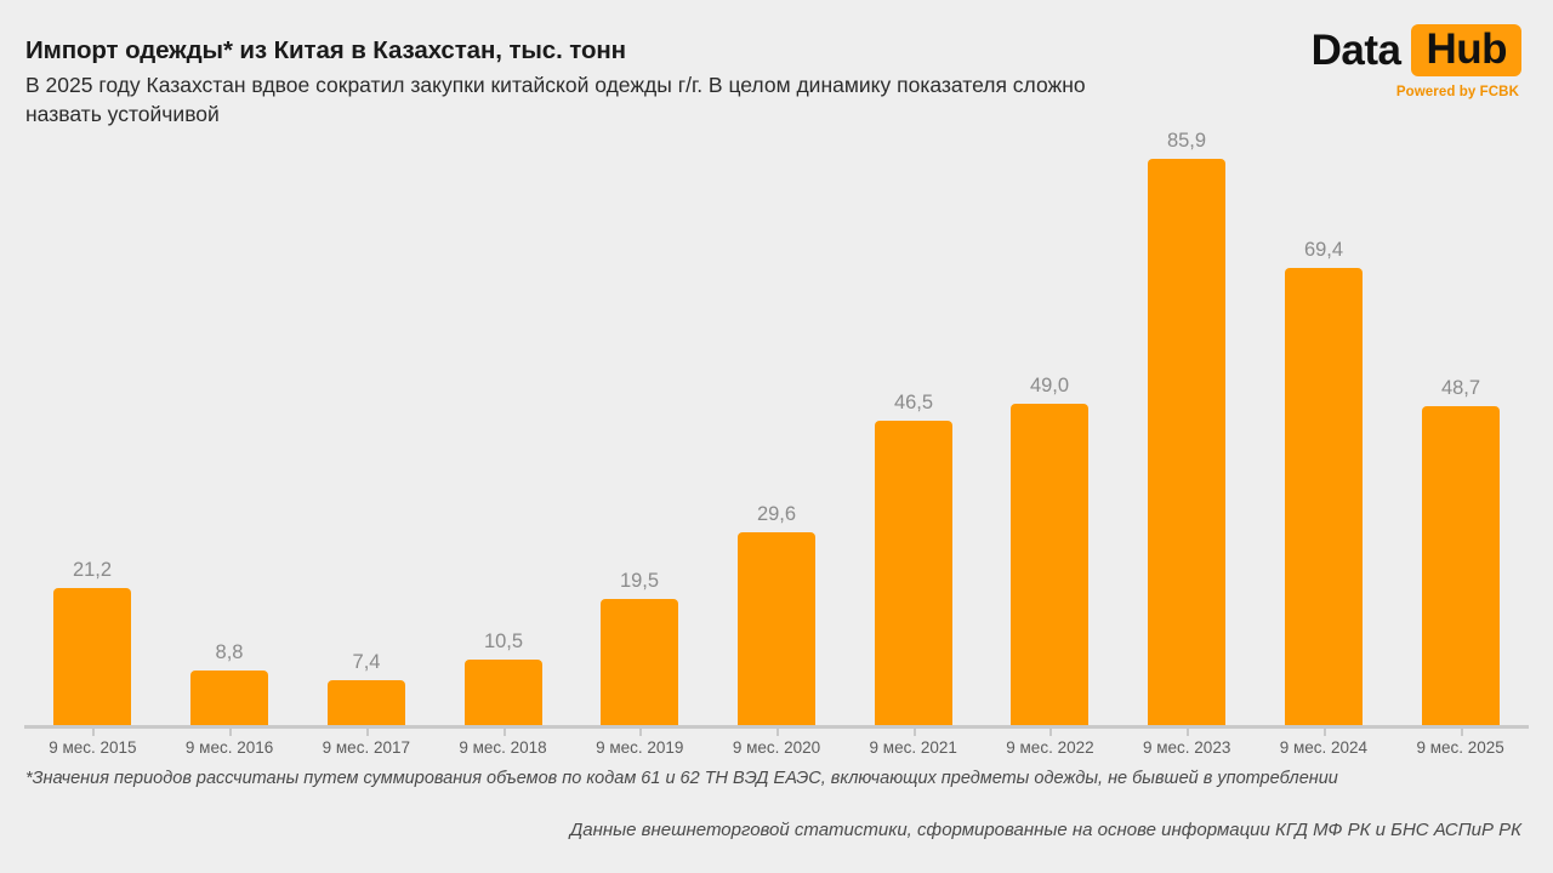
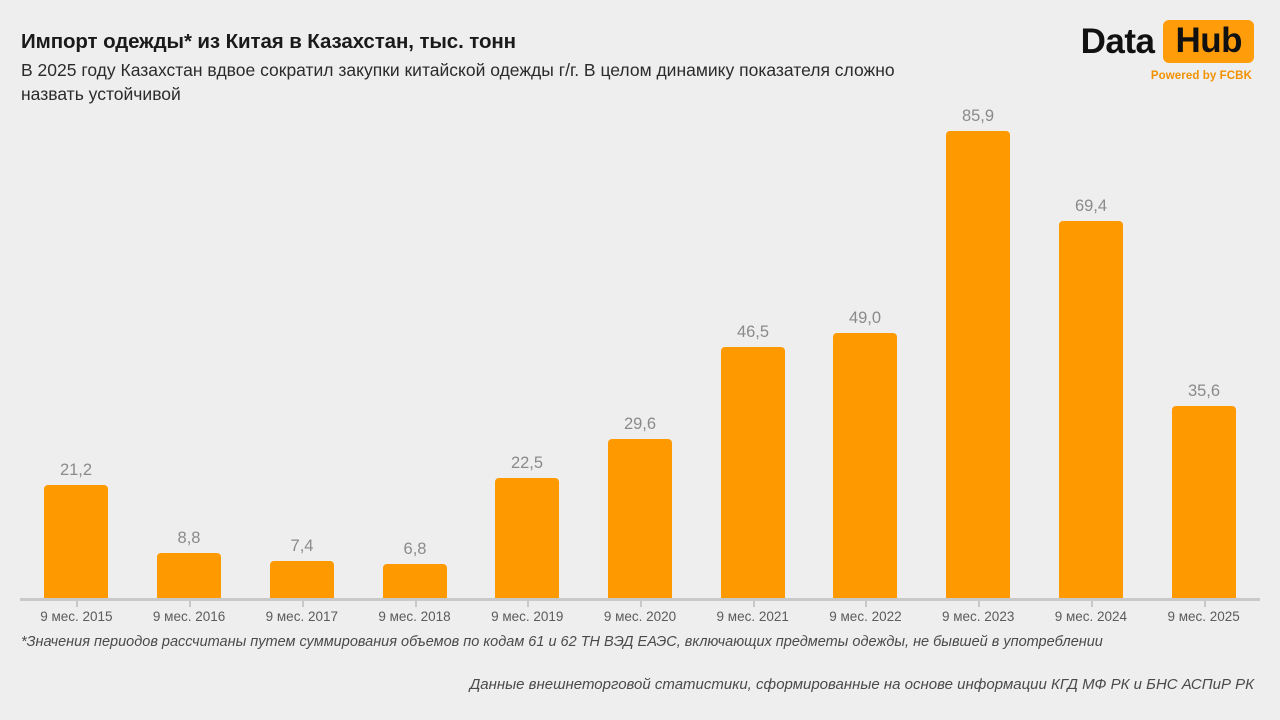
9 мес. 2018: 10,5 -> 6,8
9 мес. 2019: 19,5 -> 22,5
9 мес. 2025: 48,7 -> 35,6
